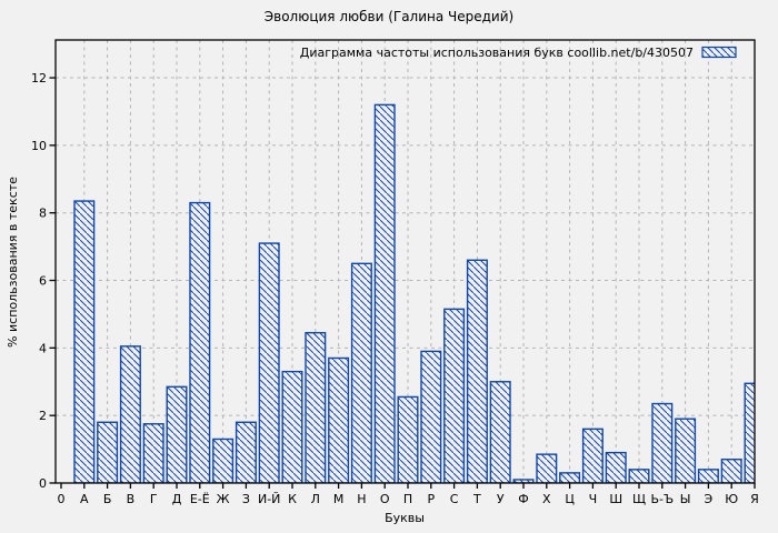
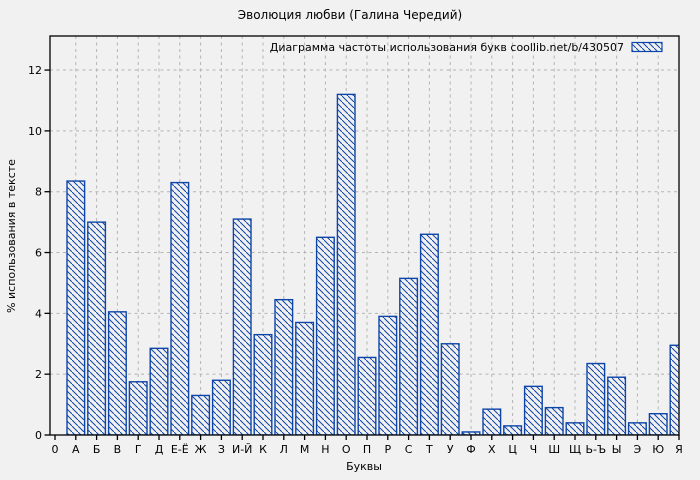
Б: 1.8 -> 7.0
